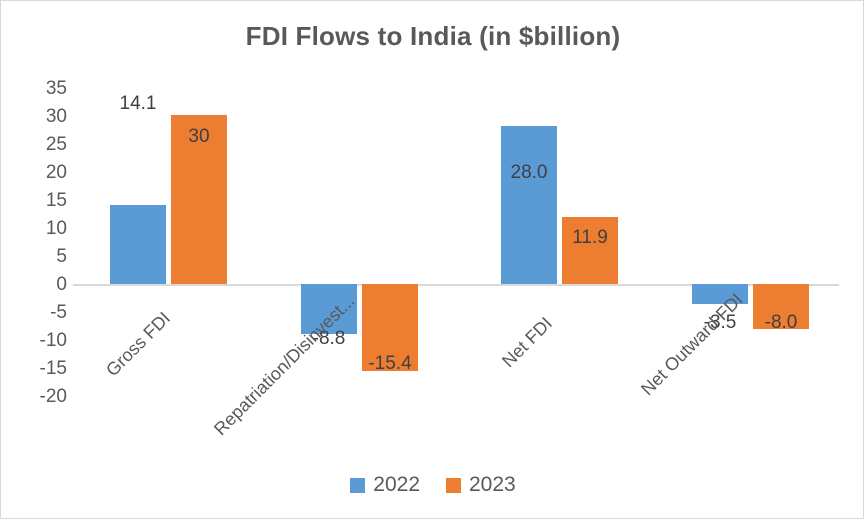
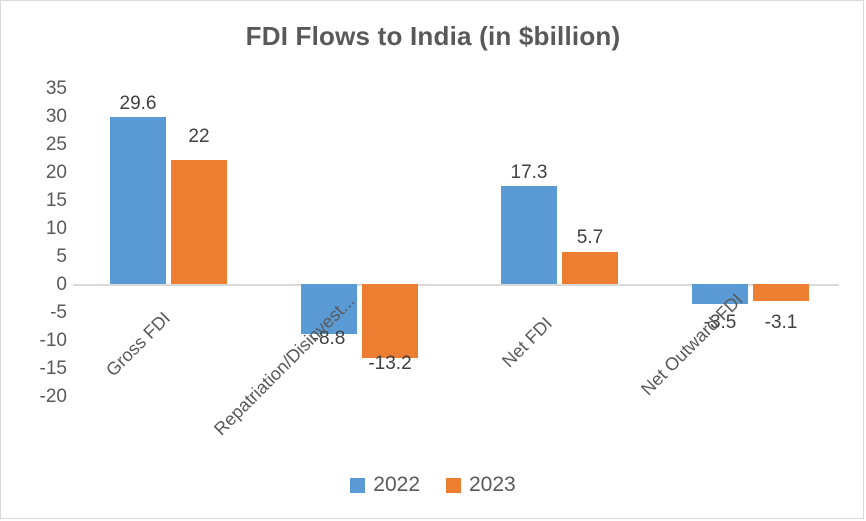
2022/Gross FDI: 14.1 -> 29.6
2023/Gross FDI: 30 -> 22
2023/Repatriation/Disinvest...: -15.4 -> -13.2
2022/Net FDI: 28.0 -> 17.3
2023/Net FDI: 11.9 -> 5.7
2023/Net Outward FDI: -8.0 -> -3.1
